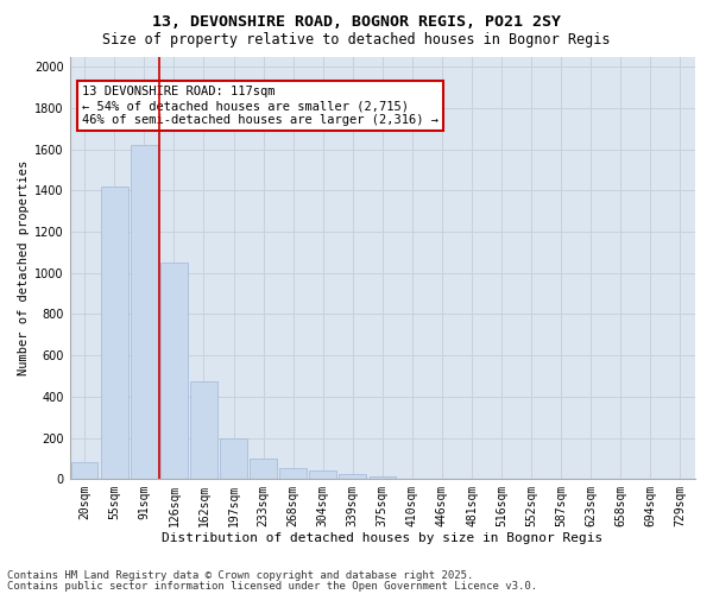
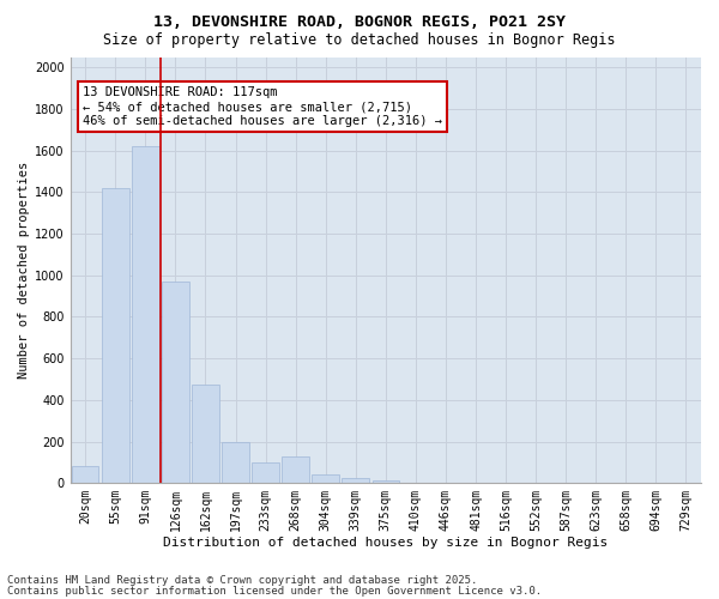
126sqm: 1050 -> 970
268sqm: 60 -> 130
